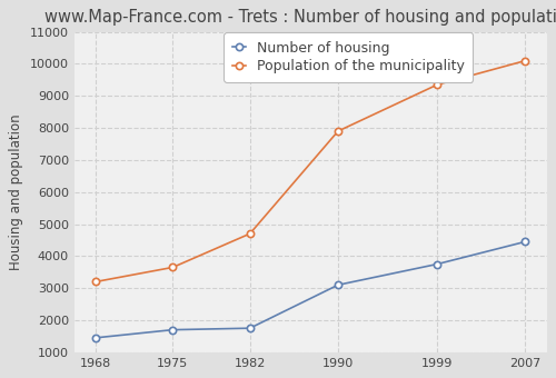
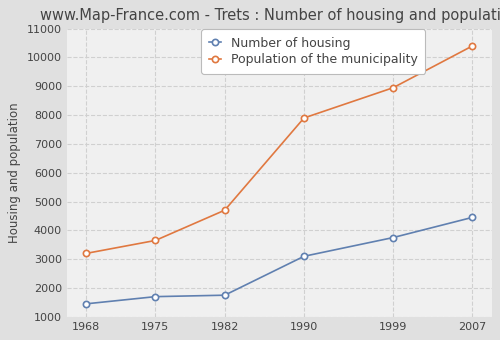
Population of the municipality/1999: 9350 -> 8950
Population of the municipality/2007: 10100 -> 10400
